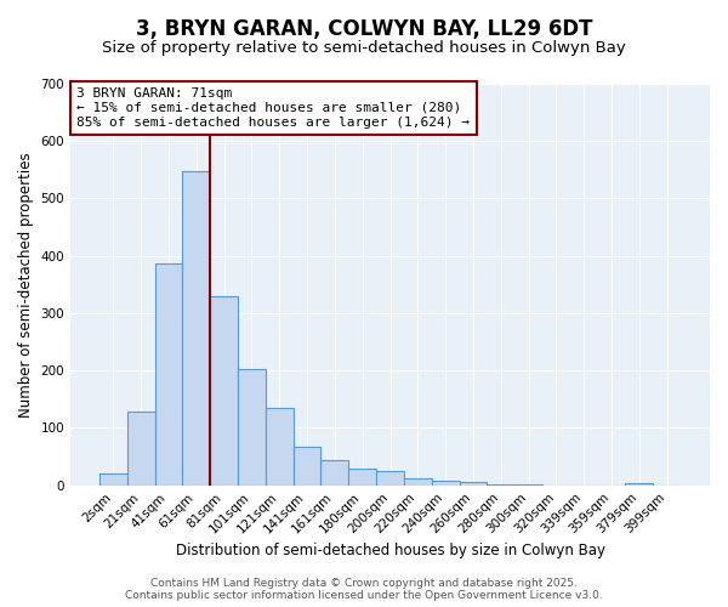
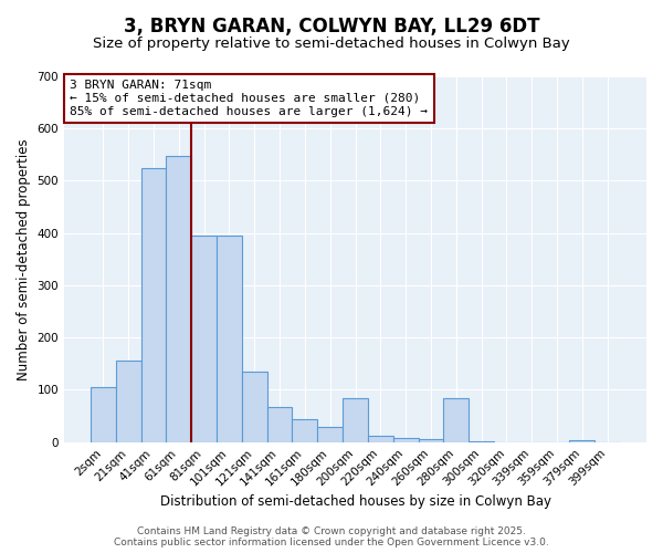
2sqm: 20 -> 105
21sqm: 128 -> 155
41sqm: 387 -> 525
81sqm: 330 -> 395
101sqm: 203 -> 395
200sqm: 24 -> 85
280sqm: 2 -> 85
